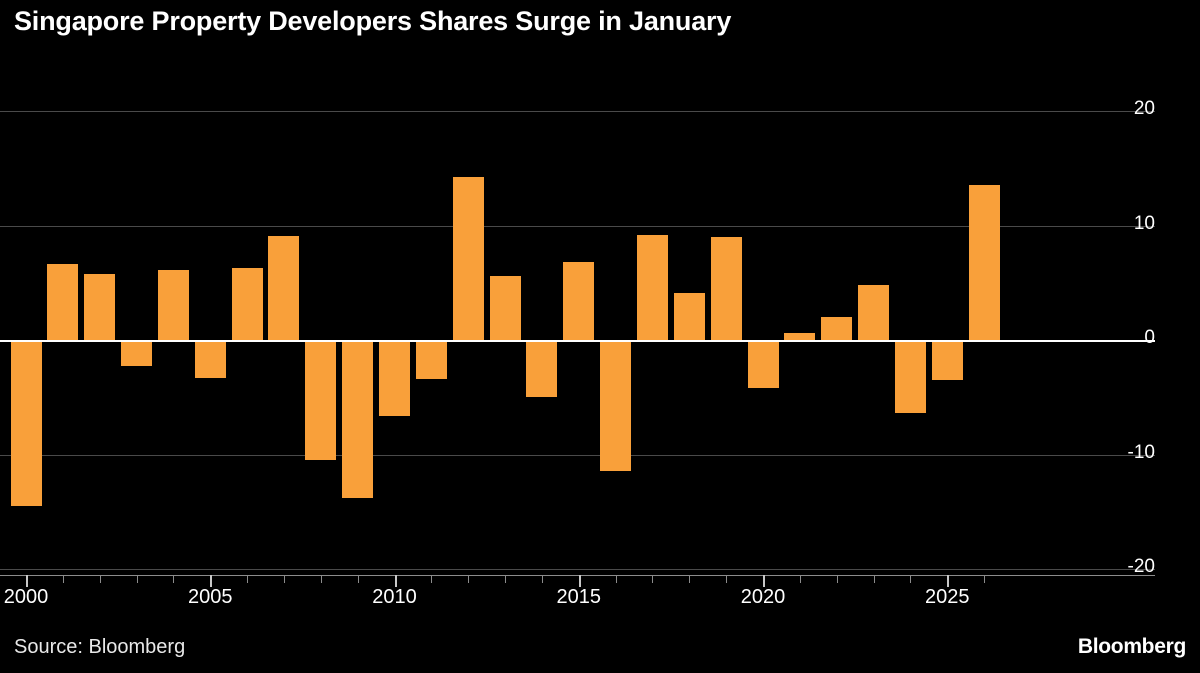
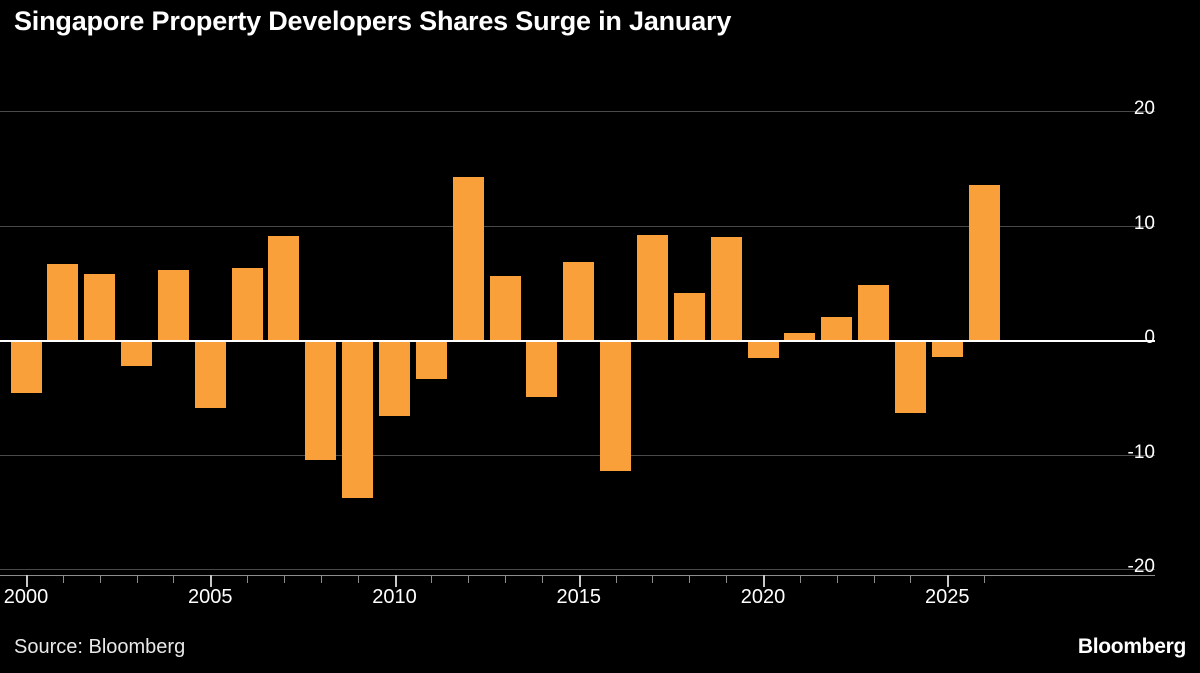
2000: -14.5 -> -4.6
2005: -3.3 -> -5.9
2020: -4.2 -> -1.6
2025: -3.5 -> -1.5
